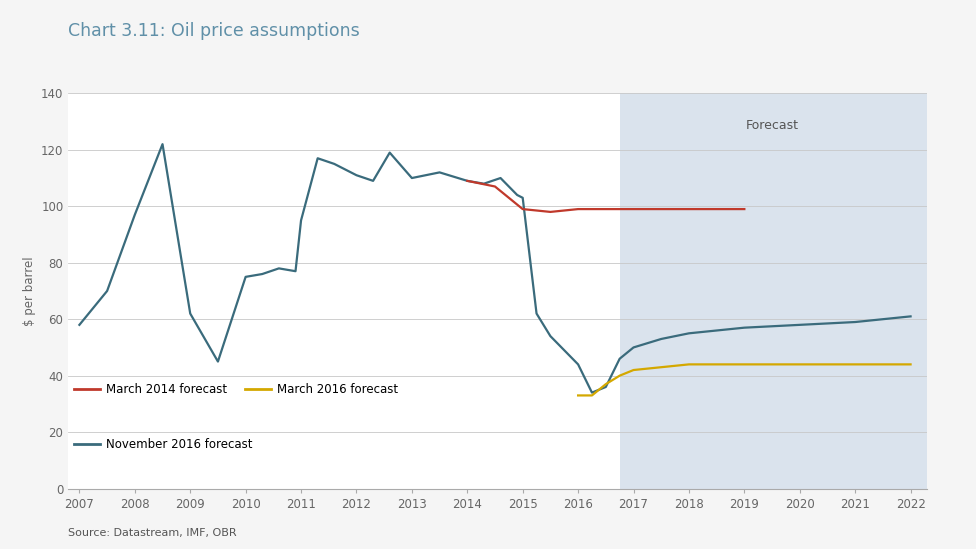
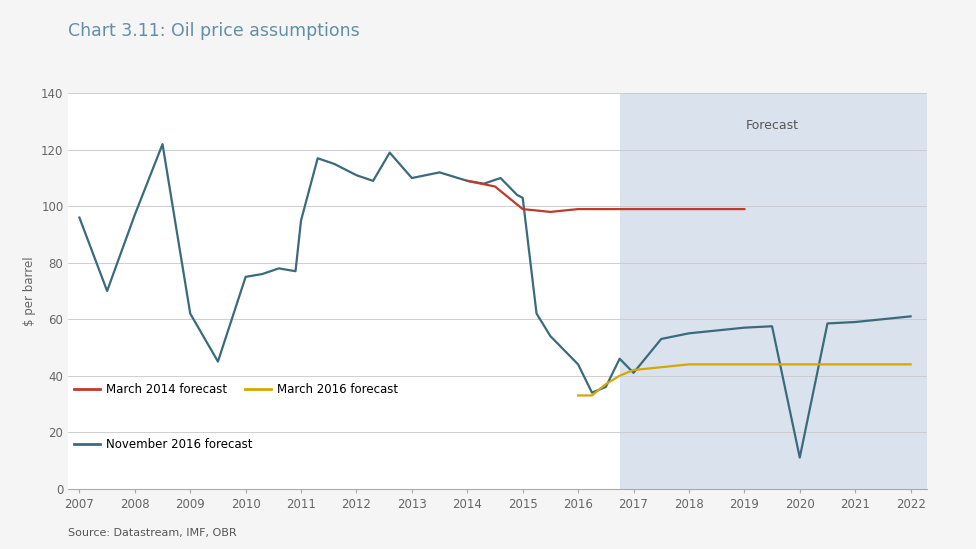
November 2016 forecast/2007: 58.0 -> 96.0
November 2016 forecast/2017: 50.0 -> 41.0
November 2016 forecast/2020: 58.0 -> 11.0
